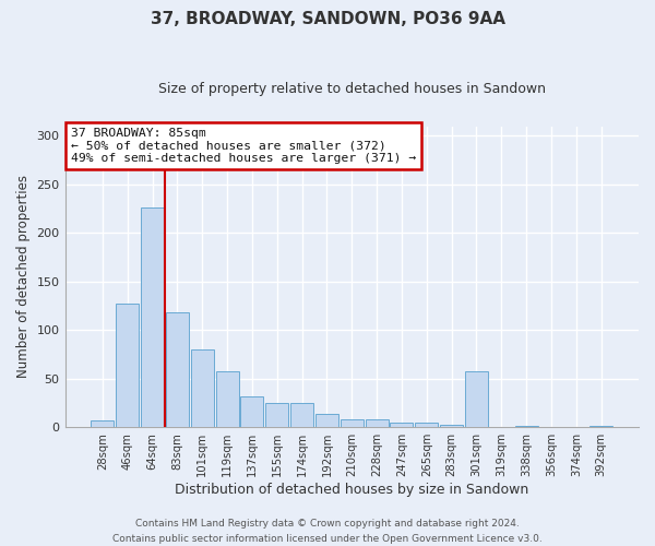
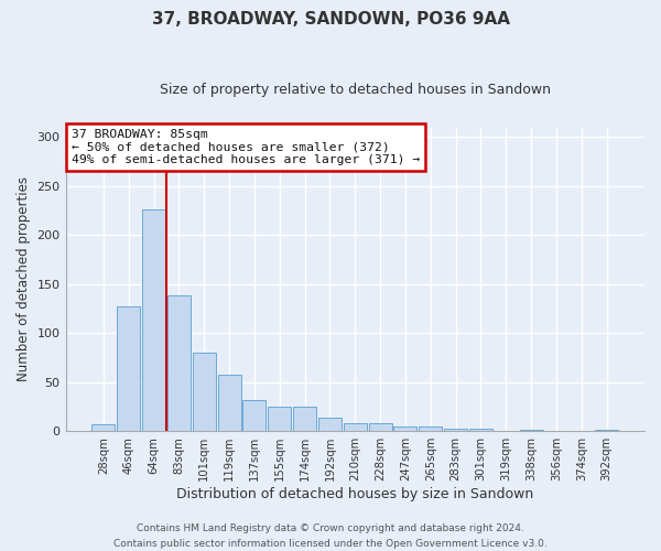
83sqm: 118 -> 138
301sqm: 58 -> 2
